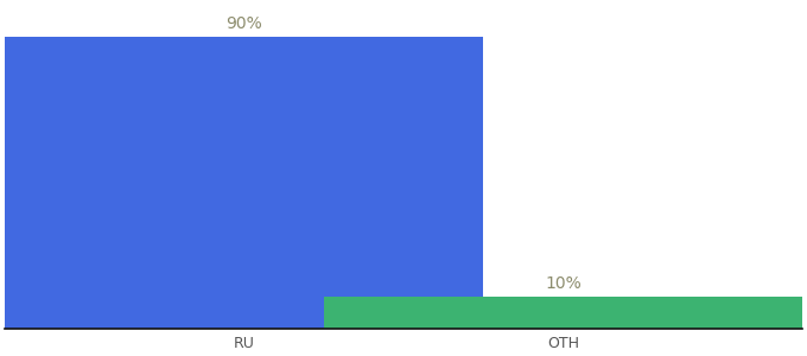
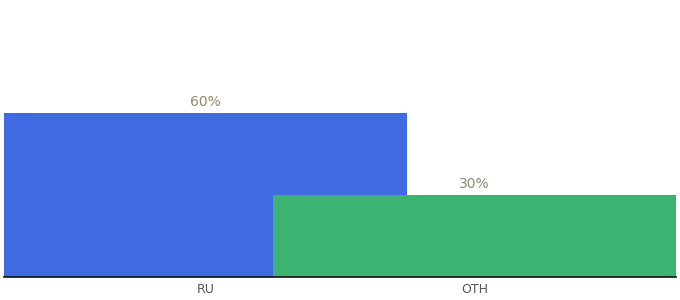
RU: 90% -> 60%
OTH: 10% -> 30%
